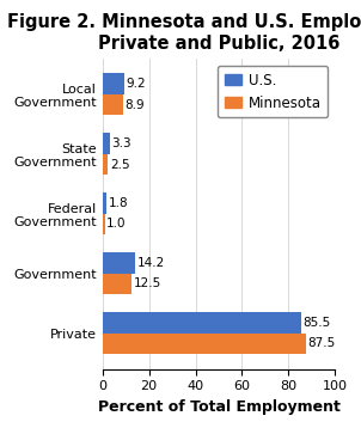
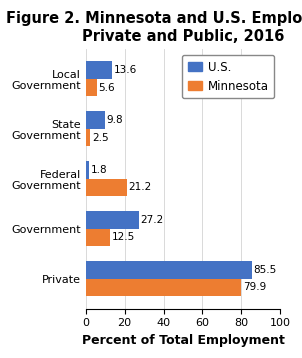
U.S./Local Government: 9.2 -> 13.6
Minnesota/Local Government: 8.9 -> 5.6
U.S./State Government: 3.3 -> 9.8
Minnesota/Federal Government: 1.0 -> 21.2
U.S./Government: 14.2 -> 27.2
Minnesota/Private: 87.5 -> 79.9
